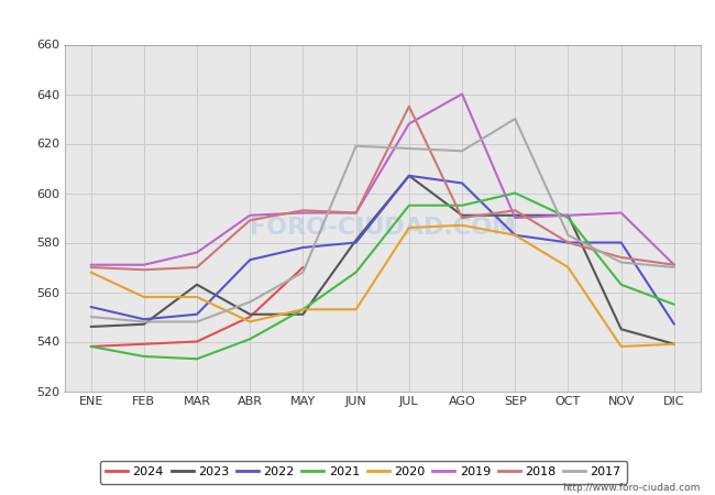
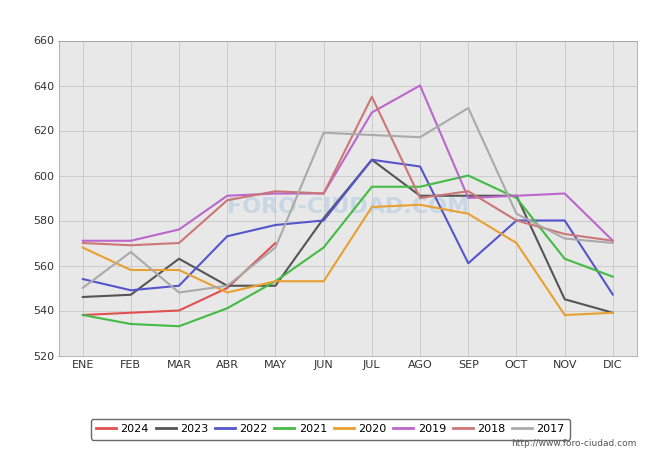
2017/FEB: 548 -> 566
2017/ABR: 556 -> 551
2022/SEP: 583 -> 561
